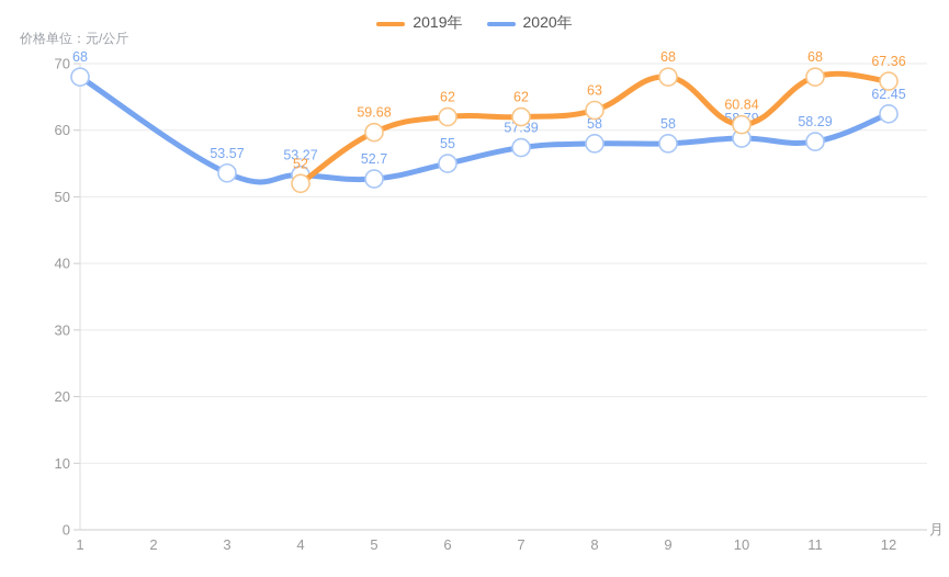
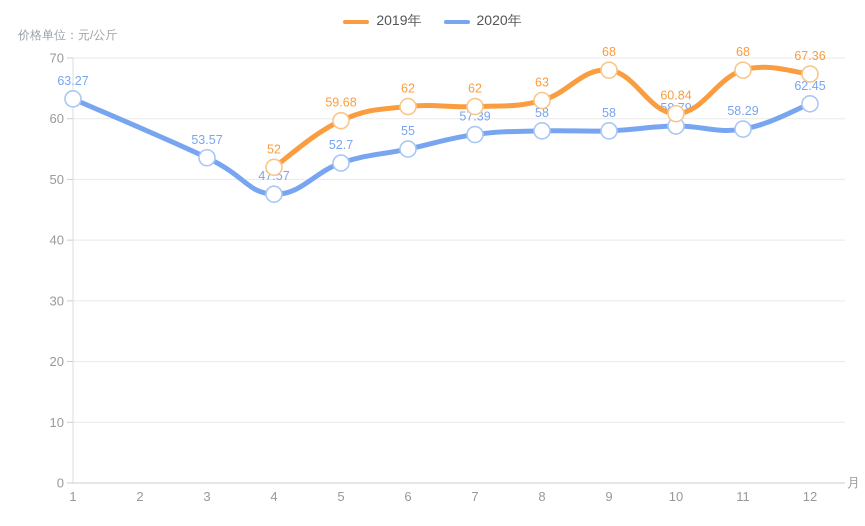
2020年/1: 68 -> 63.27
2020年/4: 53.27 -> 47.57
